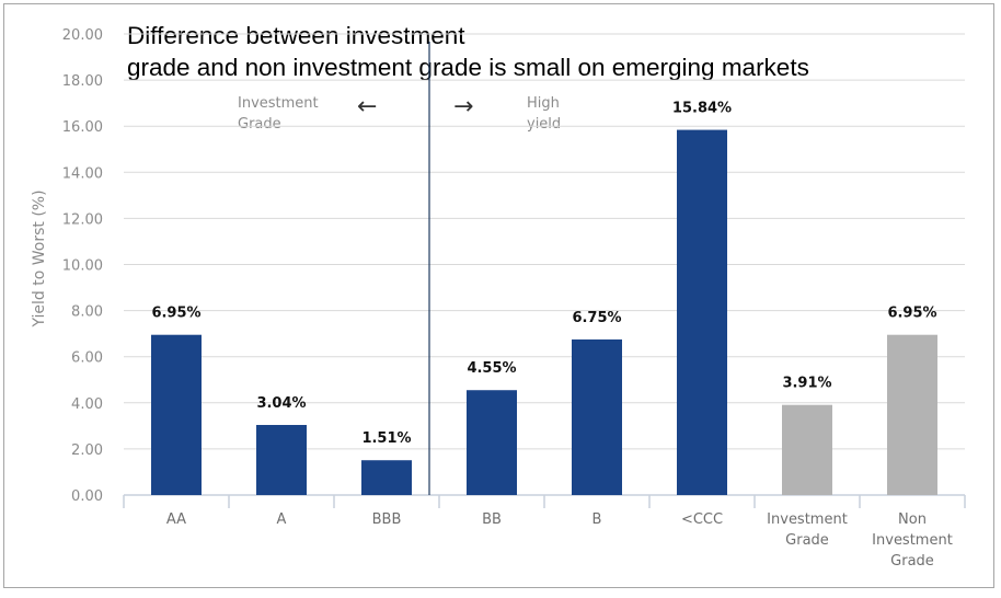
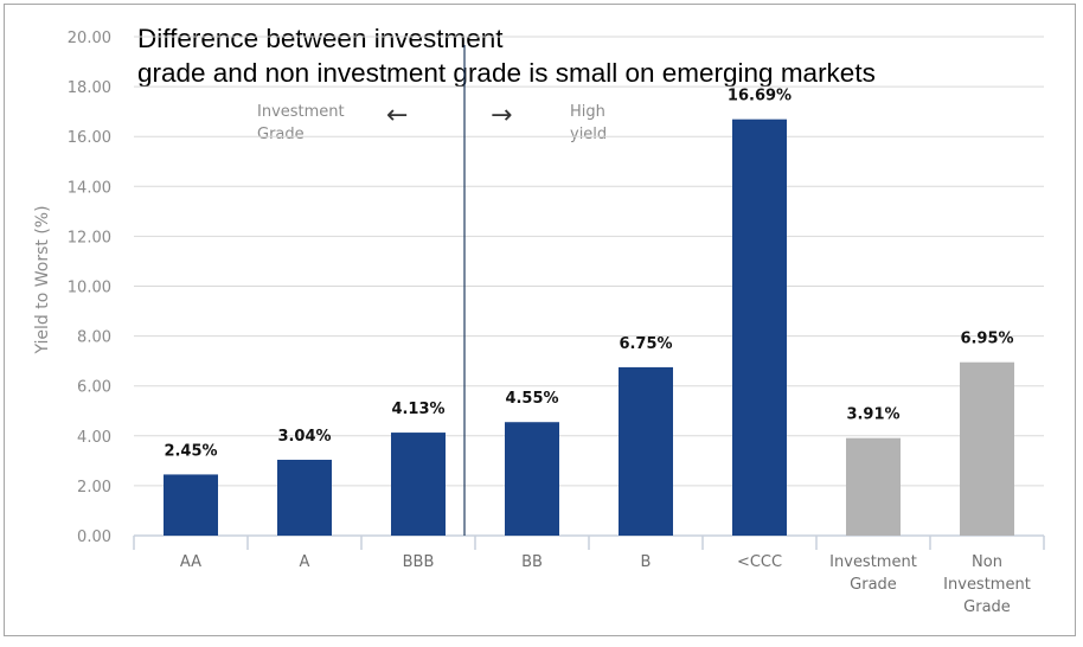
AA: 6.95% -> 2.45%
BBB: 1.51% -> 4.13%
<CCC: 15.84% -> 16.69%
